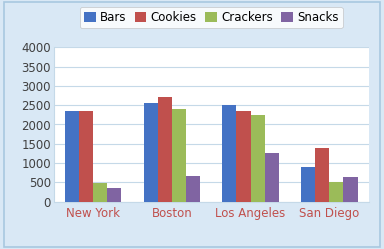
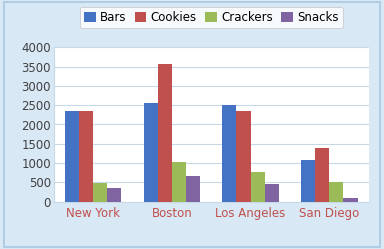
Cookies/Boston: 2700 -> 3560
Crackers/Boston: 2400 -> 1040
Crackers/Los Angeles: 2250 -> 760
Snacks/Los Angeles: 1250 -> 450
Bars/San Diego: 900 -> 1090
Snacks/San Diego: 650 -> 100
